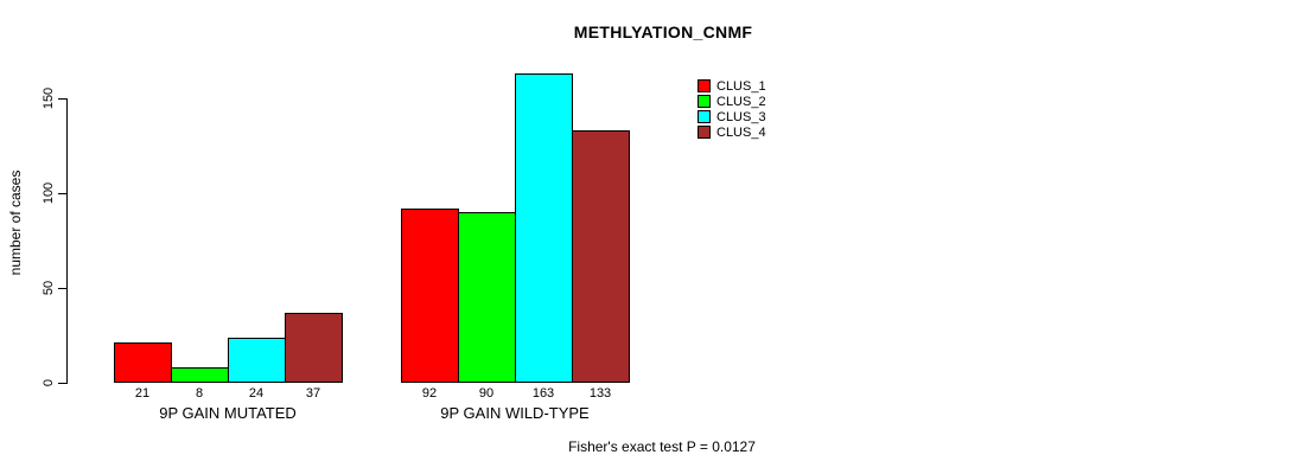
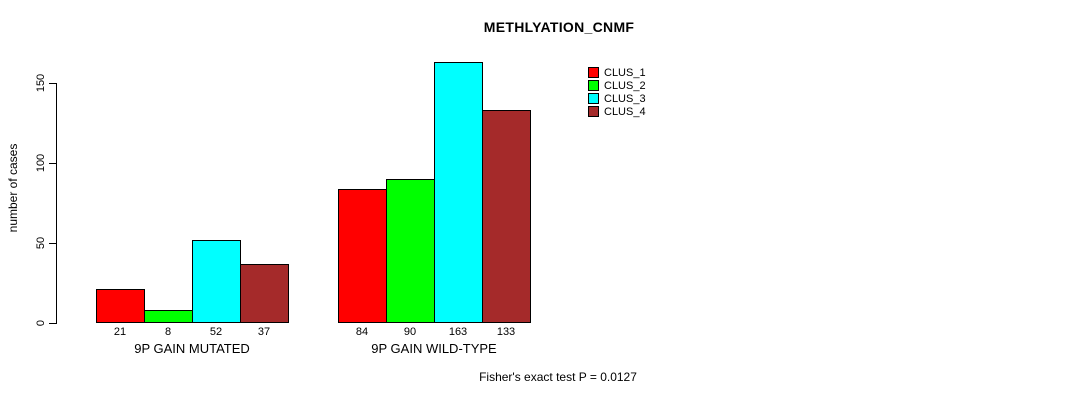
CLUS_3/9P GAIN MUTATED: 24 -> 52
CLUS_1/9P GAIN WILD-TYPE: 92 -> 84
